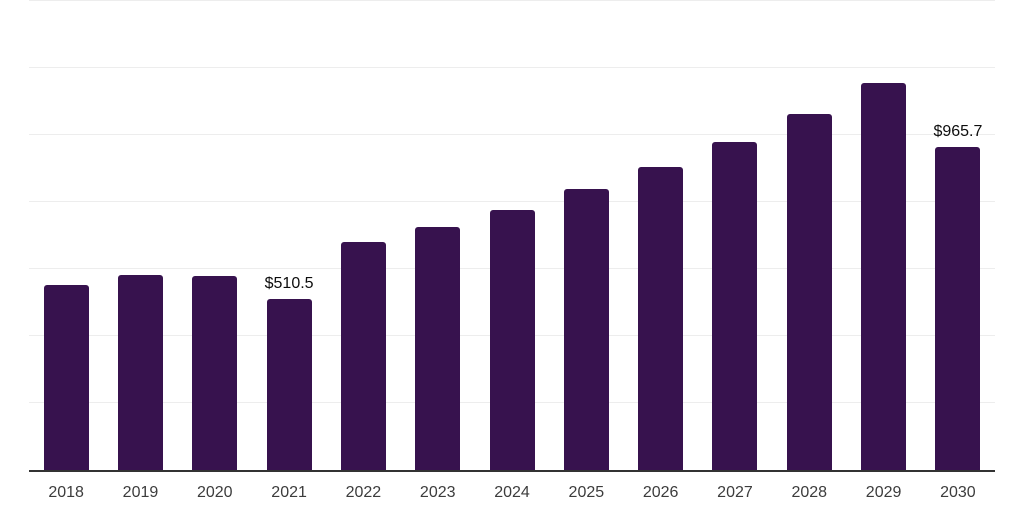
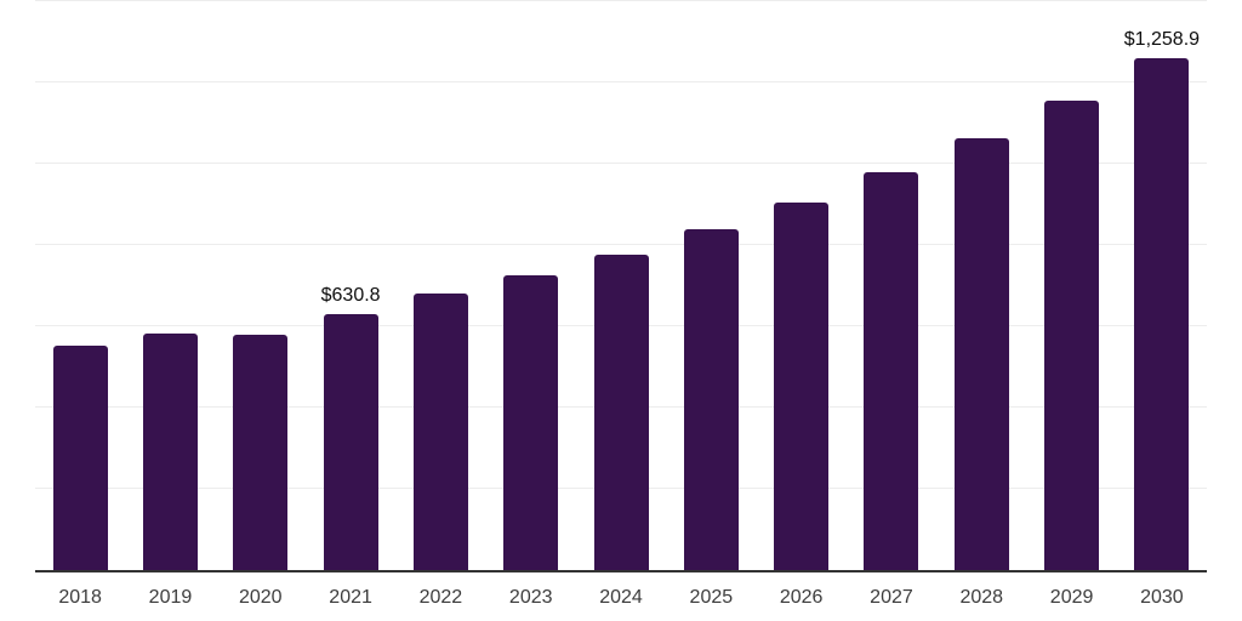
2021: $510.5 -> $630.8
2030: $965.7 -> $1,258.9
